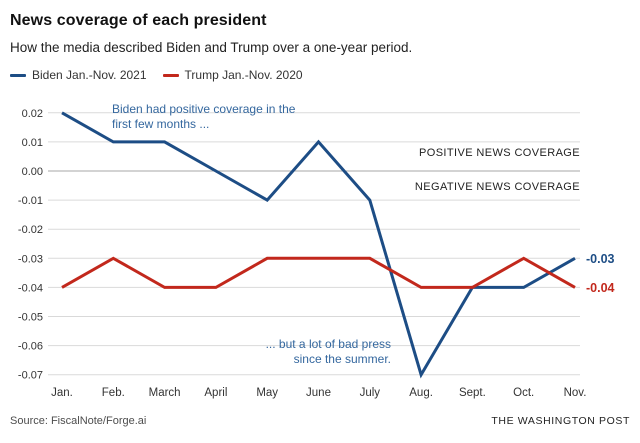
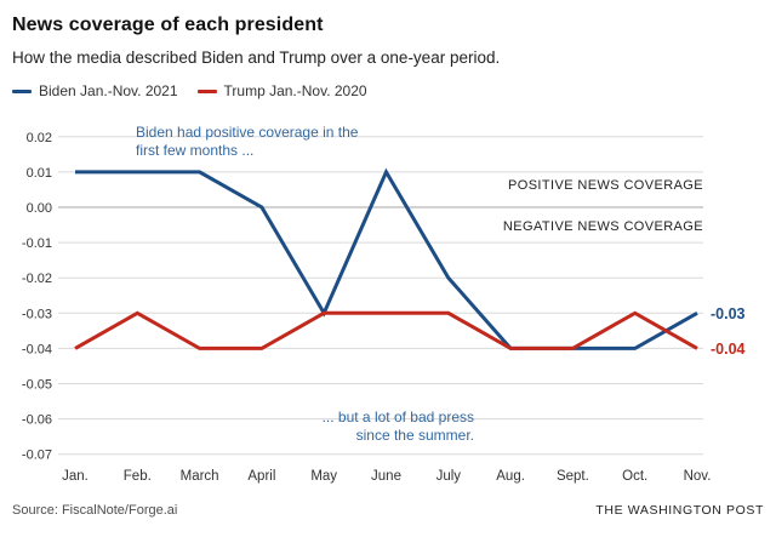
Biden Jan.-Nov. 2021/Jan.: 0.02 -> 0.01
Biden Jan.-Nov. 2021/May: -0.01 -> -0.03
Biden Jan.-Nov. 2021/July: -0.01 -> -0.02
Biden Jan.-Nov. 2021/Aug.: -0.07 -> -0.04
